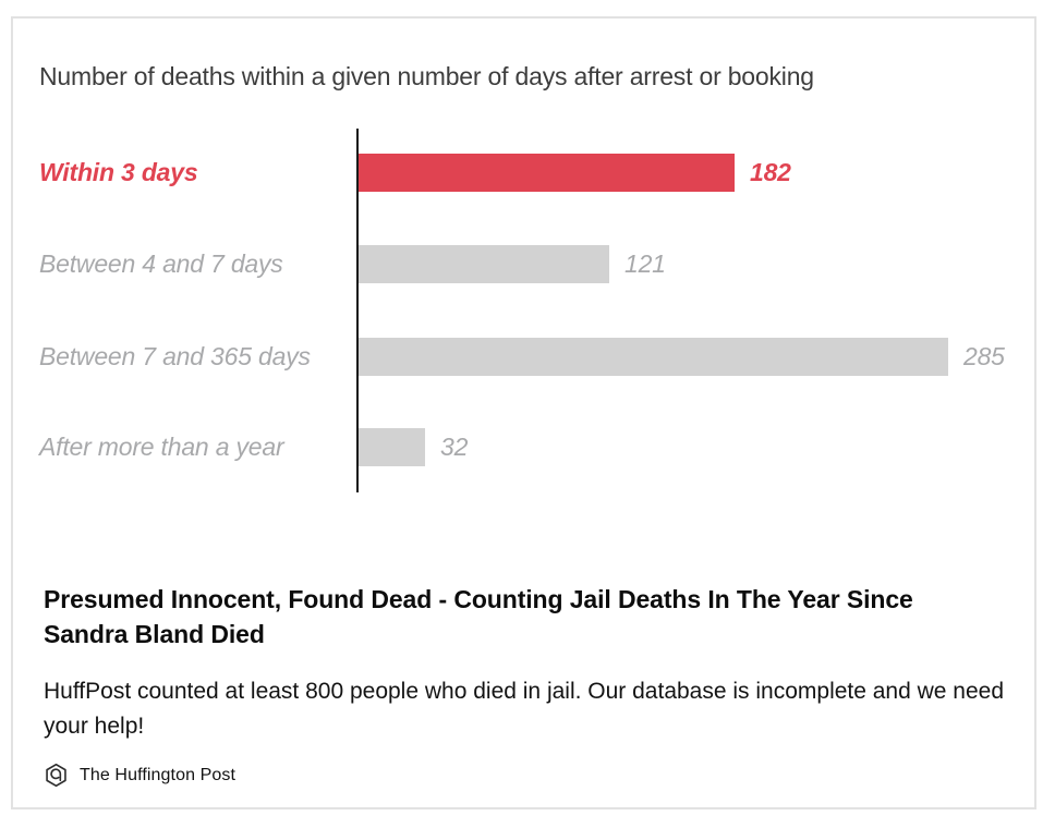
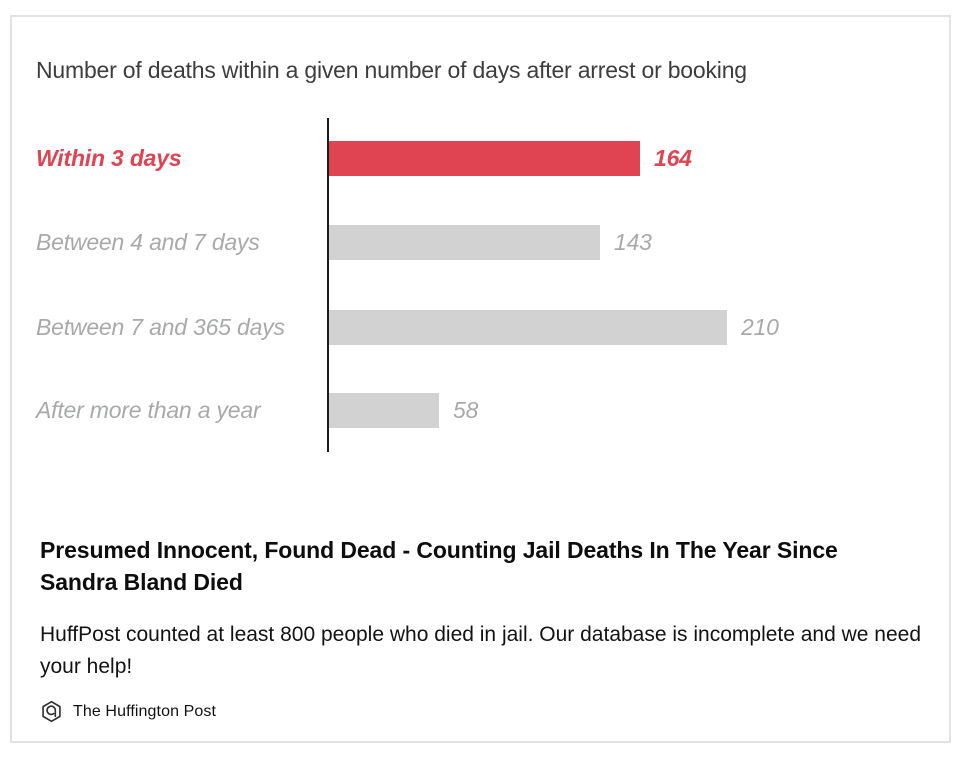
Within 3 days: 182 -> 164
Between 4 and 7 days: 121 -> 143
Between 7 and 365 days: 285 -> 210
After more than a year: 32 -> 58
